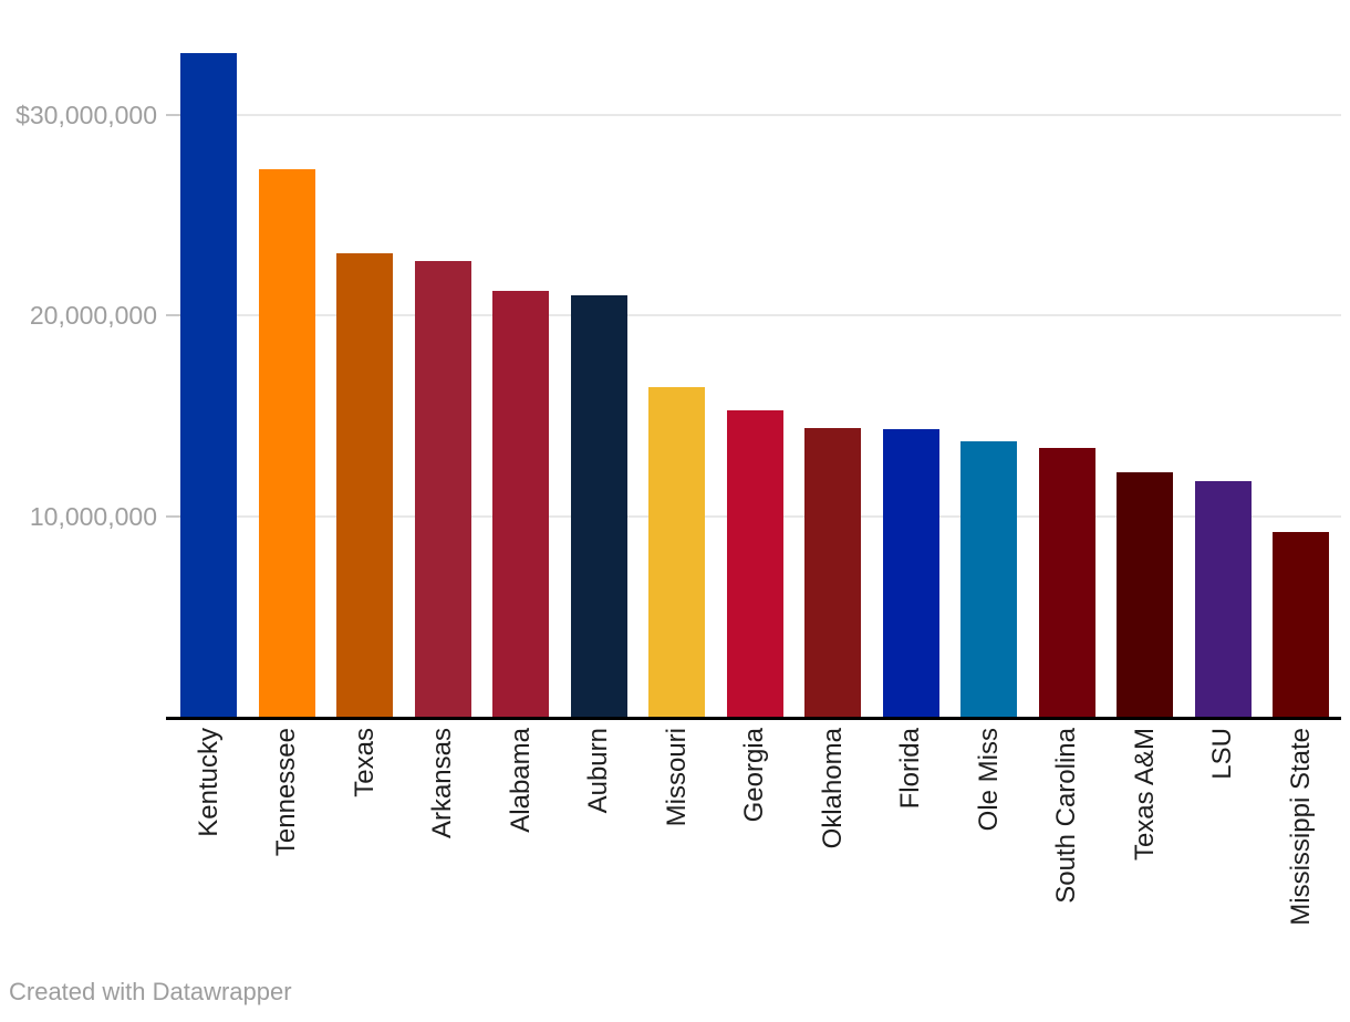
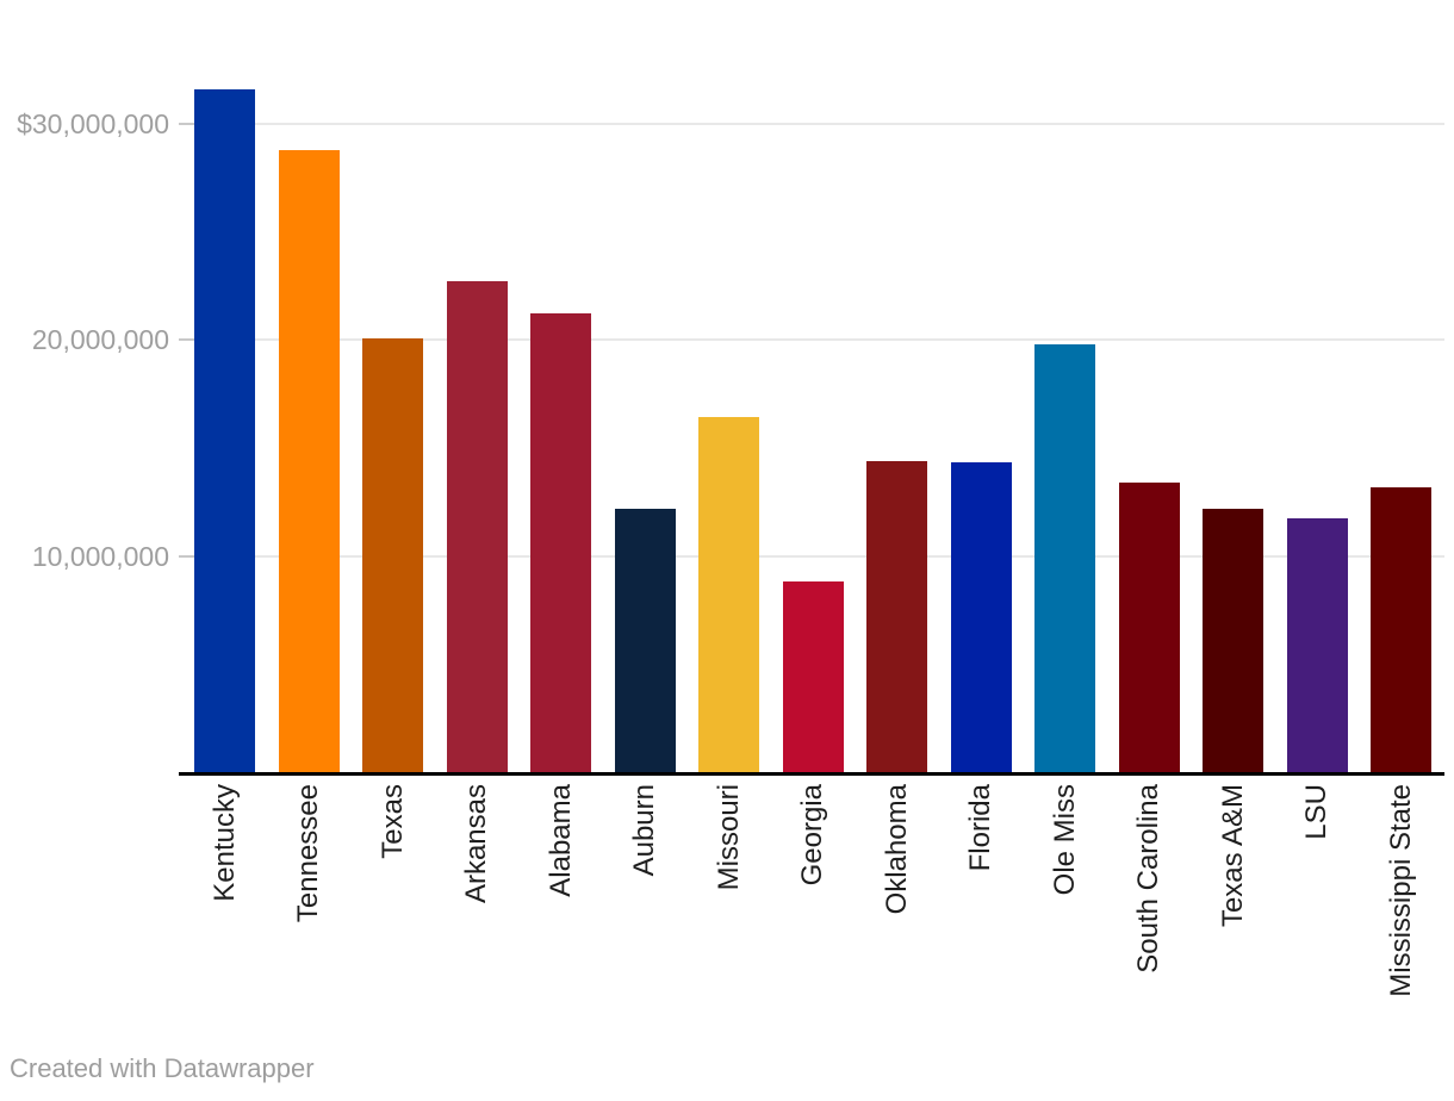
Kentucky: $33100000 -> $31600000
Tennessee: $27300000 -> $28800000
Texas: $23100000 -> $20100000
Auburn: $21000000 -> $12200000
Georgia: $15300000 -> $8800000
Ole Miss: $13800000 -> $19800000
Mississippi State: $9200000 -> $13200000
